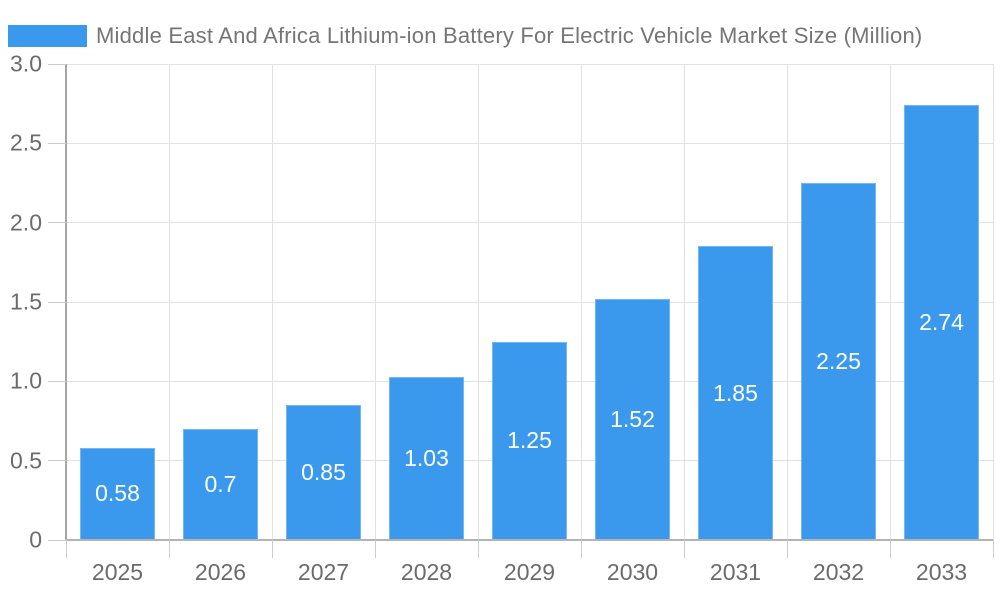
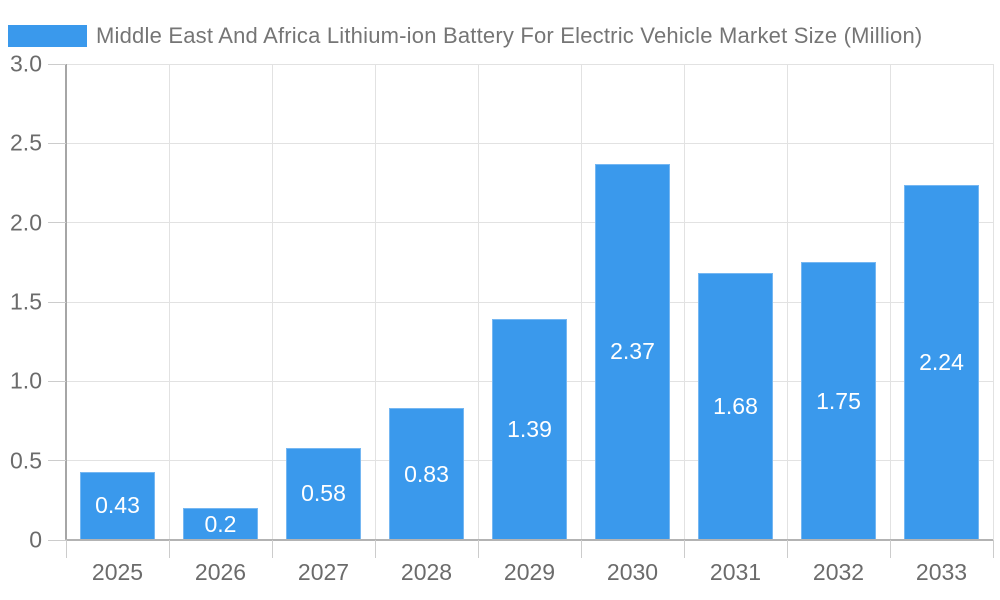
2025: 0.58 -> 0.43
2026: 0.7 -> 0.2
2027: 0.85 -> 0.58
2028: 1.03 -> 0.83
2029: 1.25 -> 1.39
2030: 1.52 -> 2.37
2031: 1.85 -> 1.68
2032: 2.25 -> 1.75
2033: 2.74 -> 2.24
